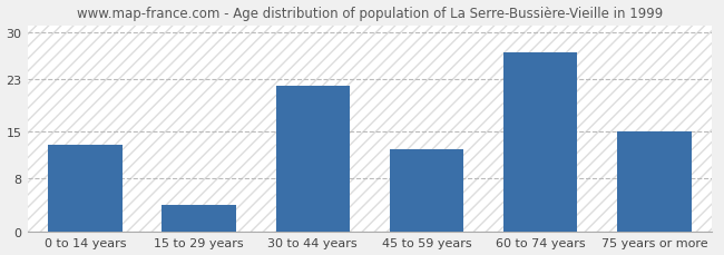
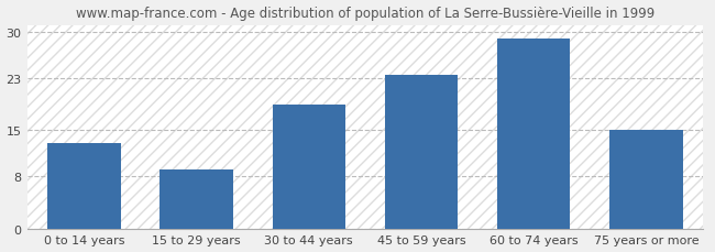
15 to 29 years: 4.0 -> 9.0
30 to 44 years: 22.0 -> 19.0
45 to 59 years: 12.4 -> 23.5
60 to 74 years: 27.0 -> 29.0
